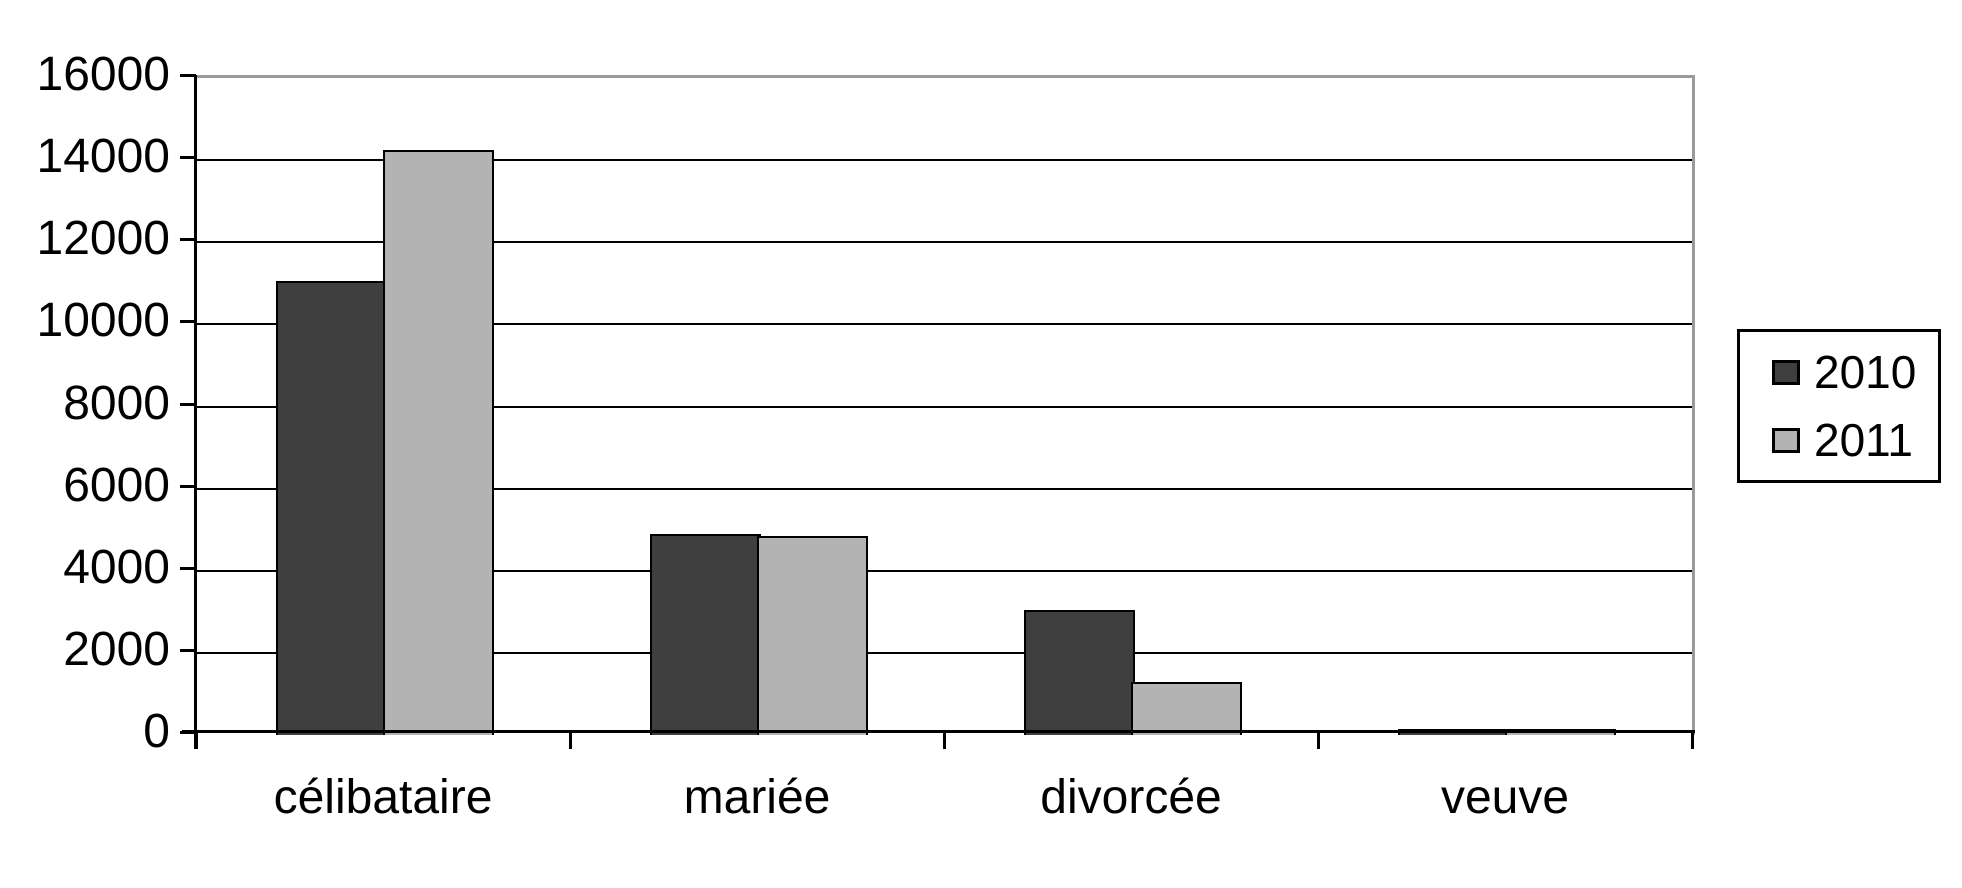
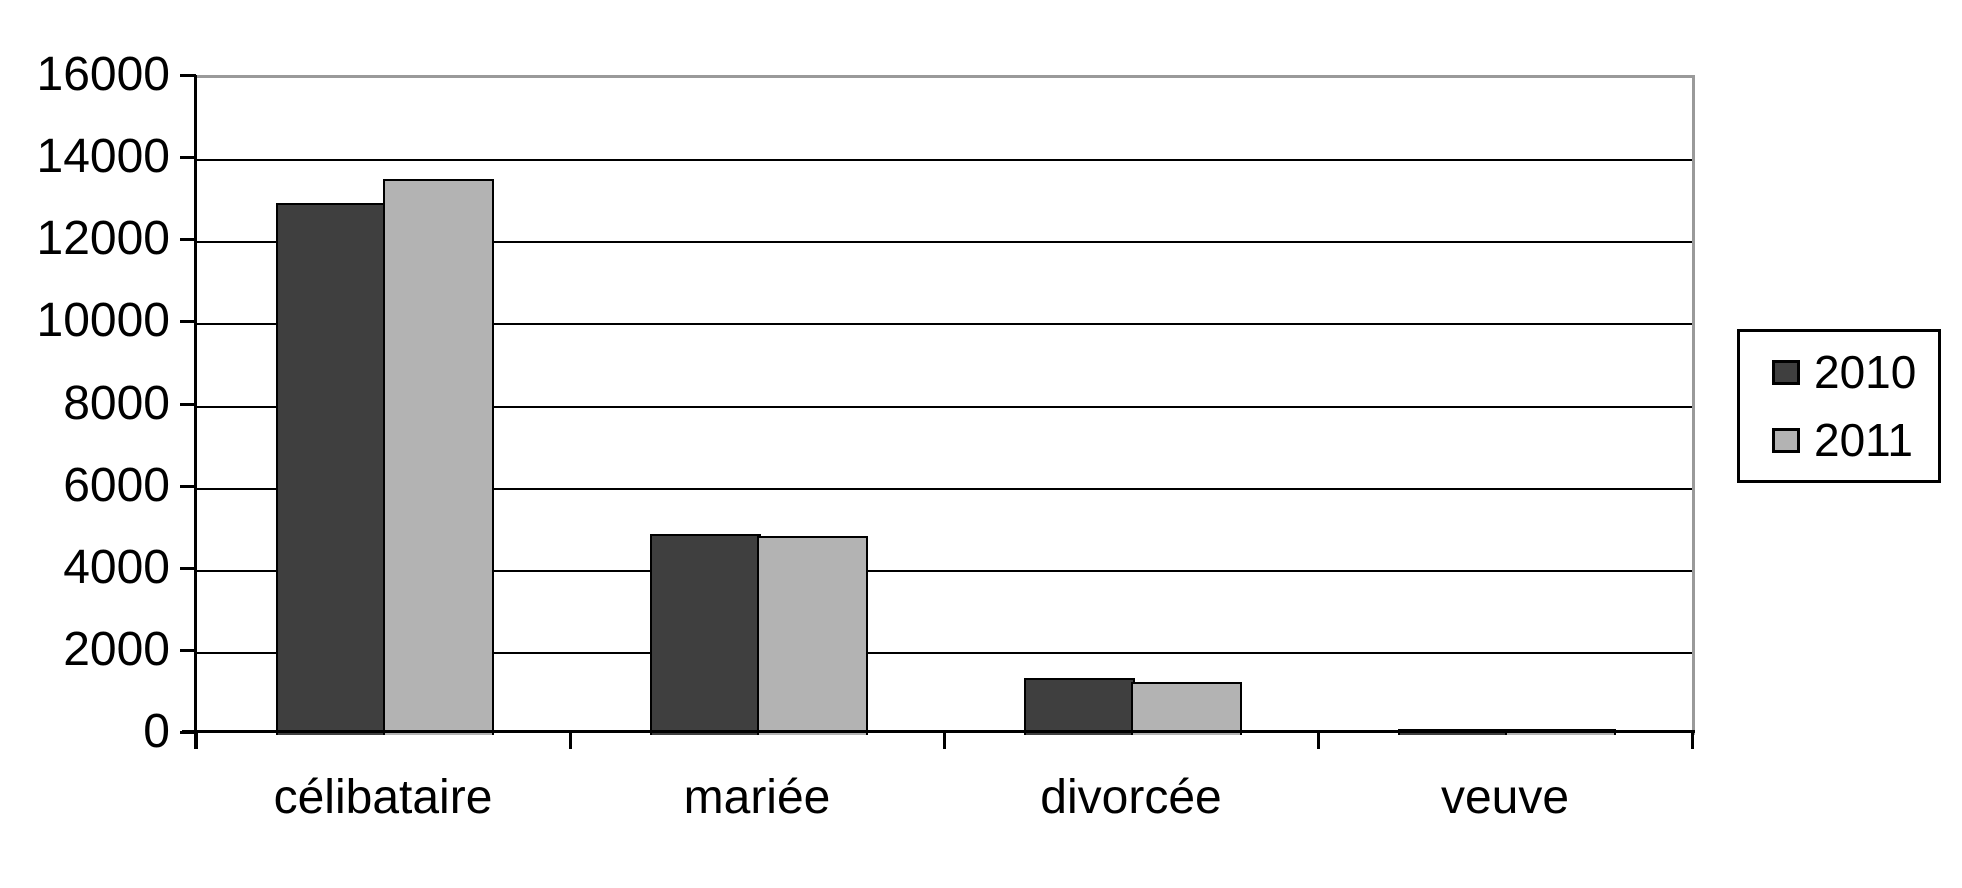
2010/célibataire: 11000 -> 12900
2011/célibataire: 14200 -> 13500
2010/divorcée: 3000 -> 1400
